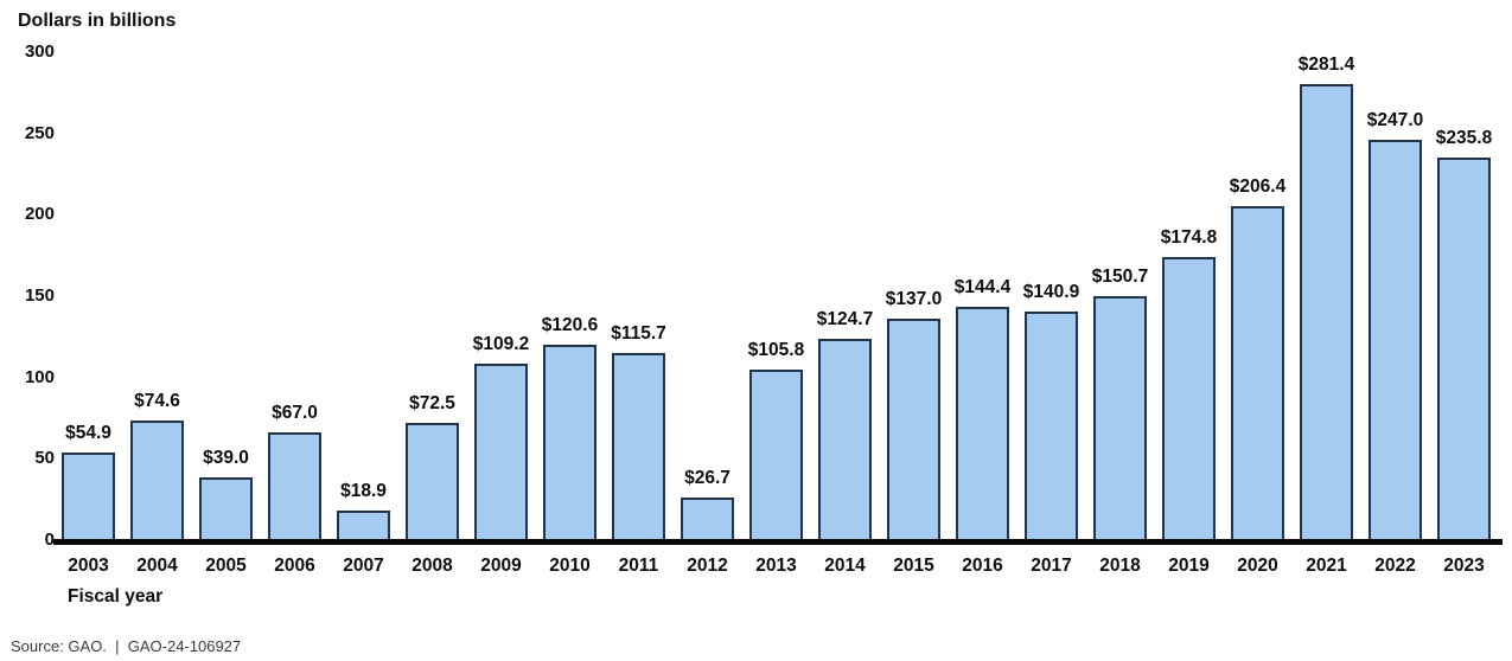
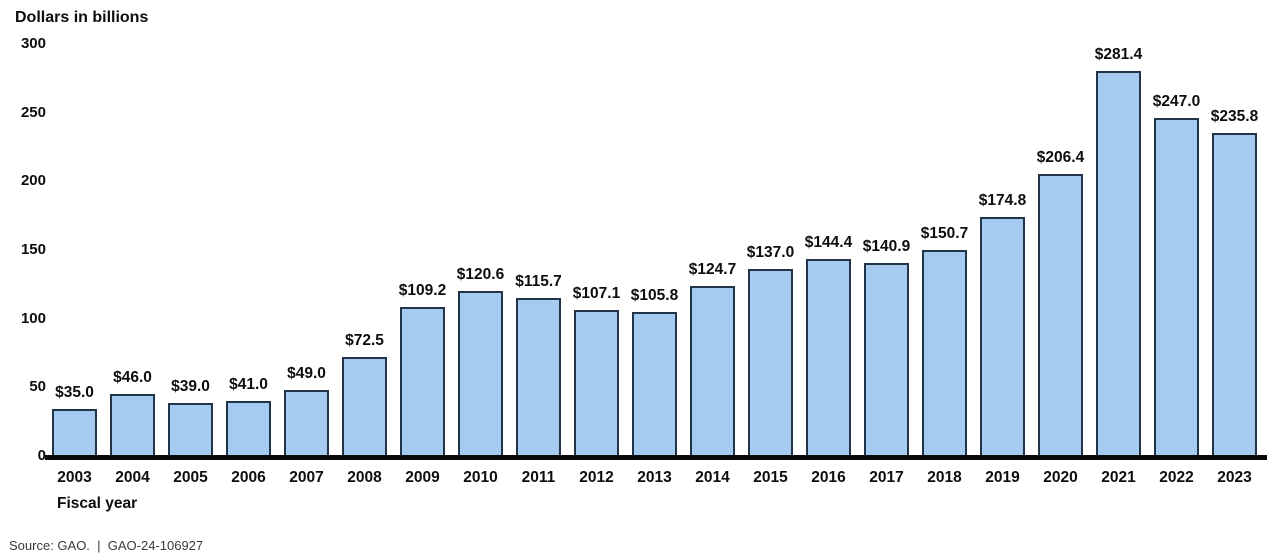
2003: $54.9 -> $35.0
2004: $74.6 -> $46.0
2006: $67.0 -> $41.0
2007: $18.9 -> $49.0
2012: $26.7 -> $107.1
